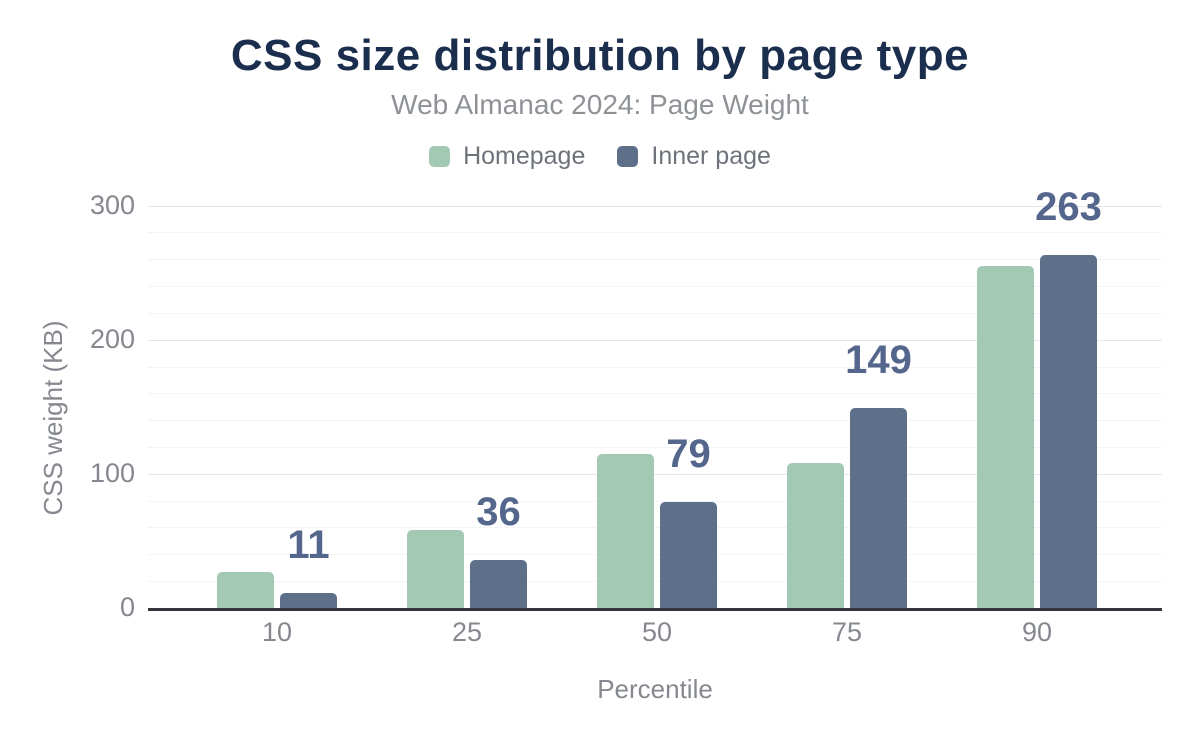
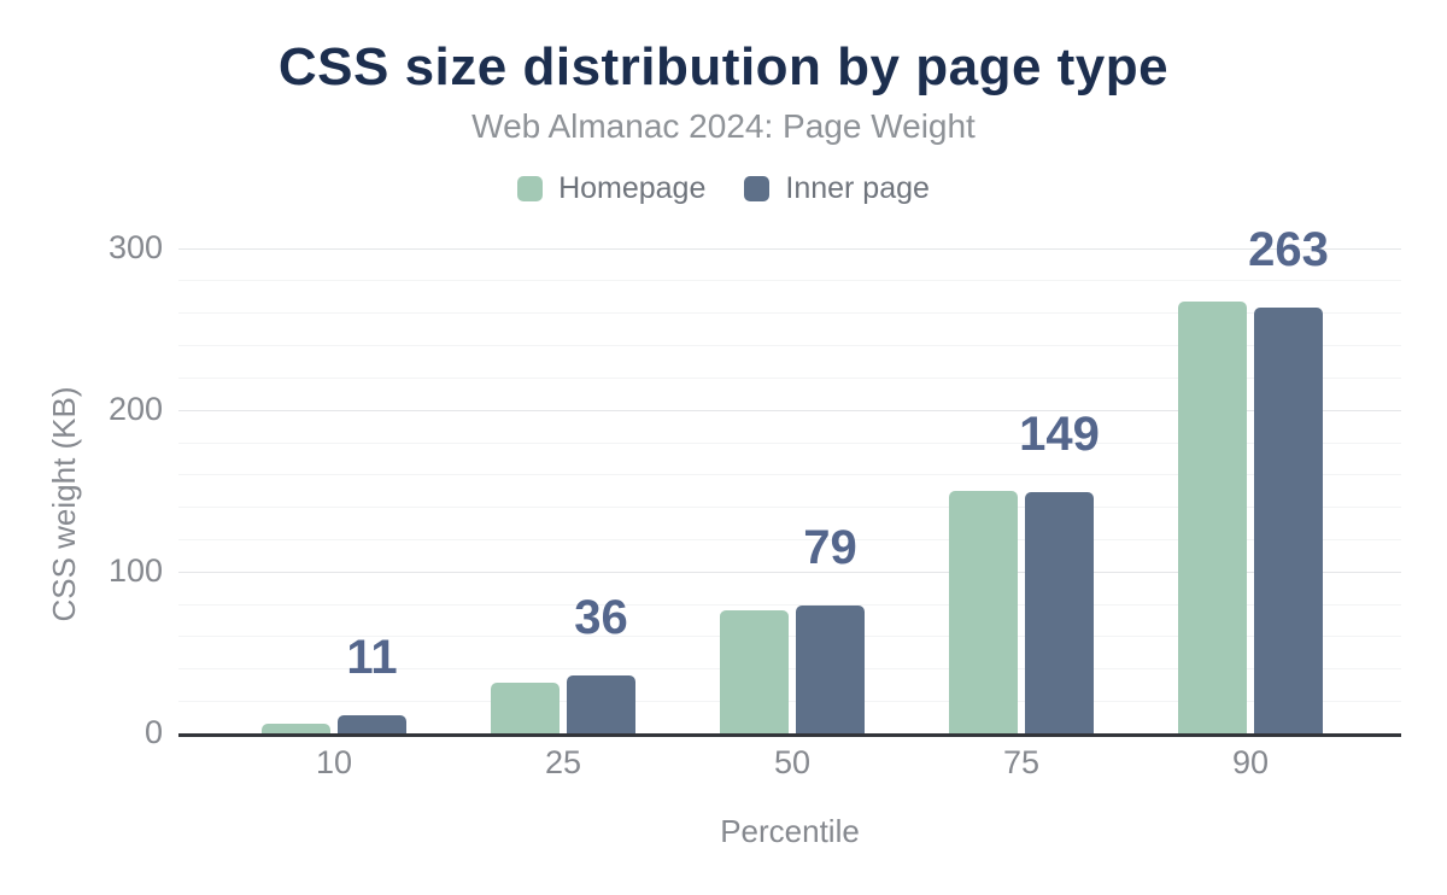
Homepage/10: 27 -> 6
Homepage/25: 58 -> 31
Homepage/50: 115 -> 76
Homepage/75: 108 -> 150
Homepage/90: 255 -> 267
